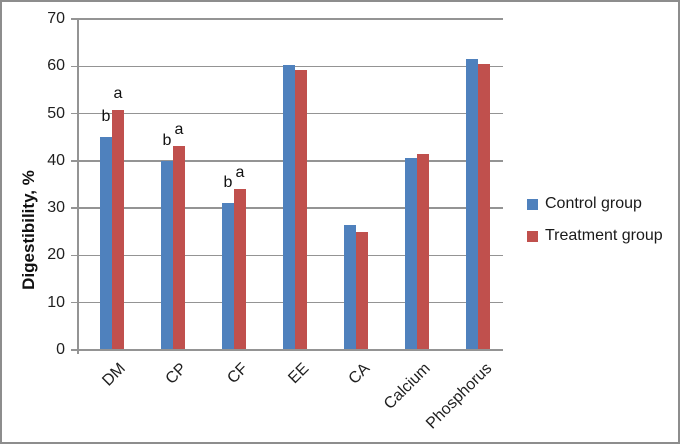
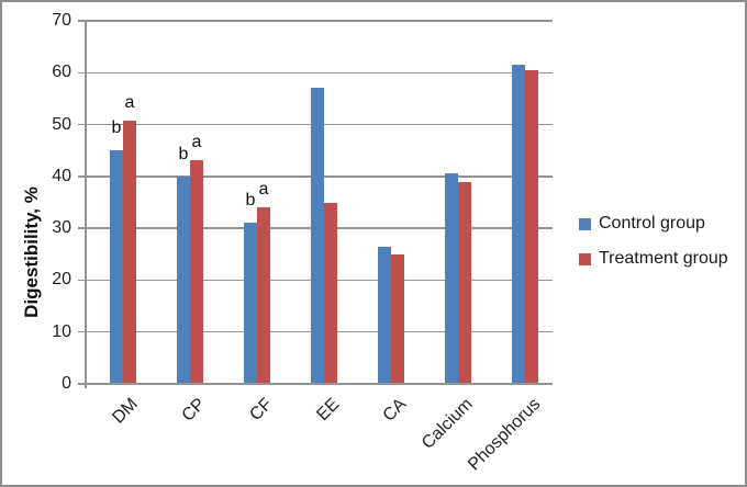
Control group/EE: 60 -> 57
Treatment group/EE: 59 -> 35
Treatment group/Calcium: 42 -> 39
